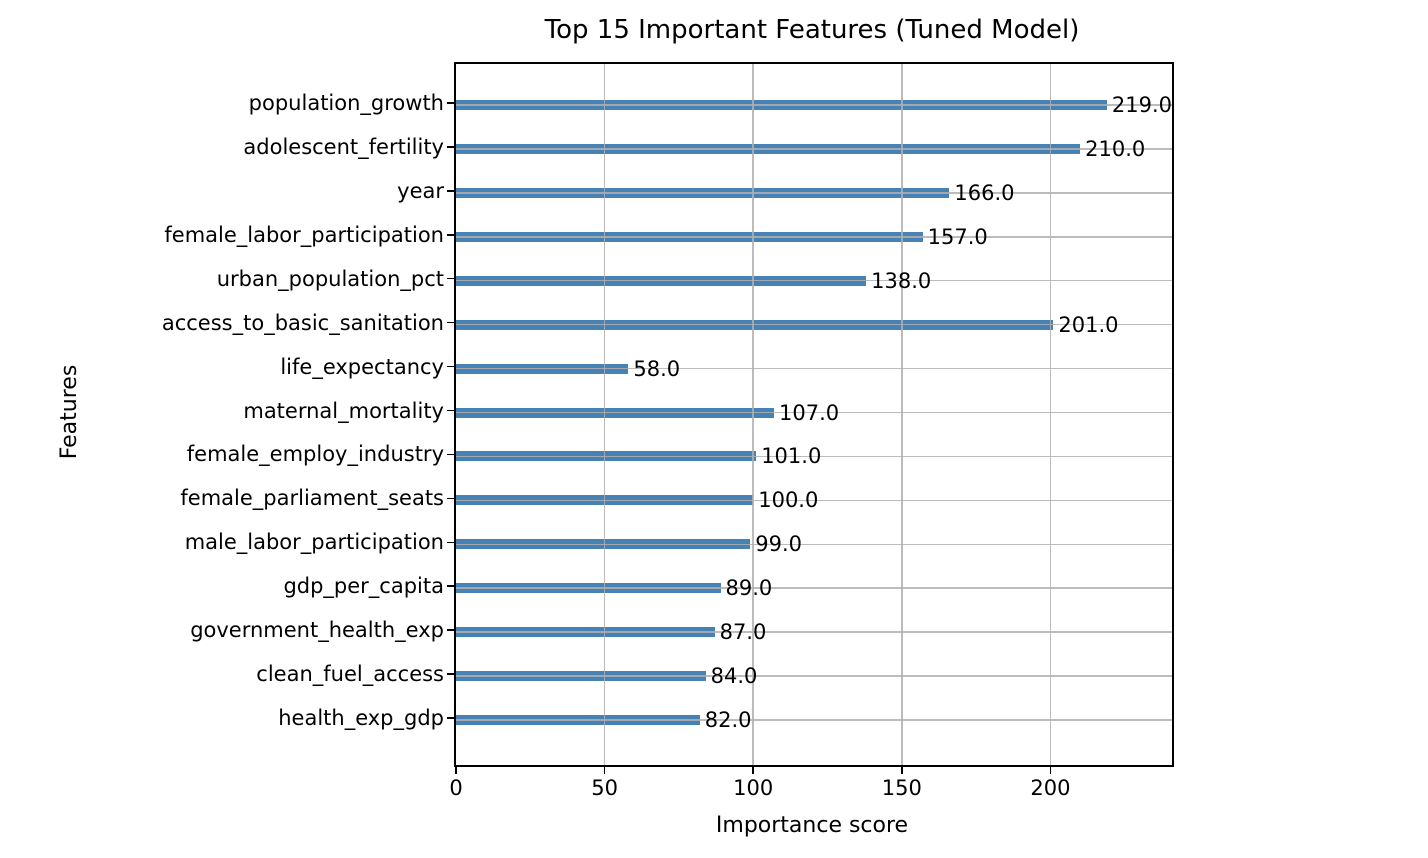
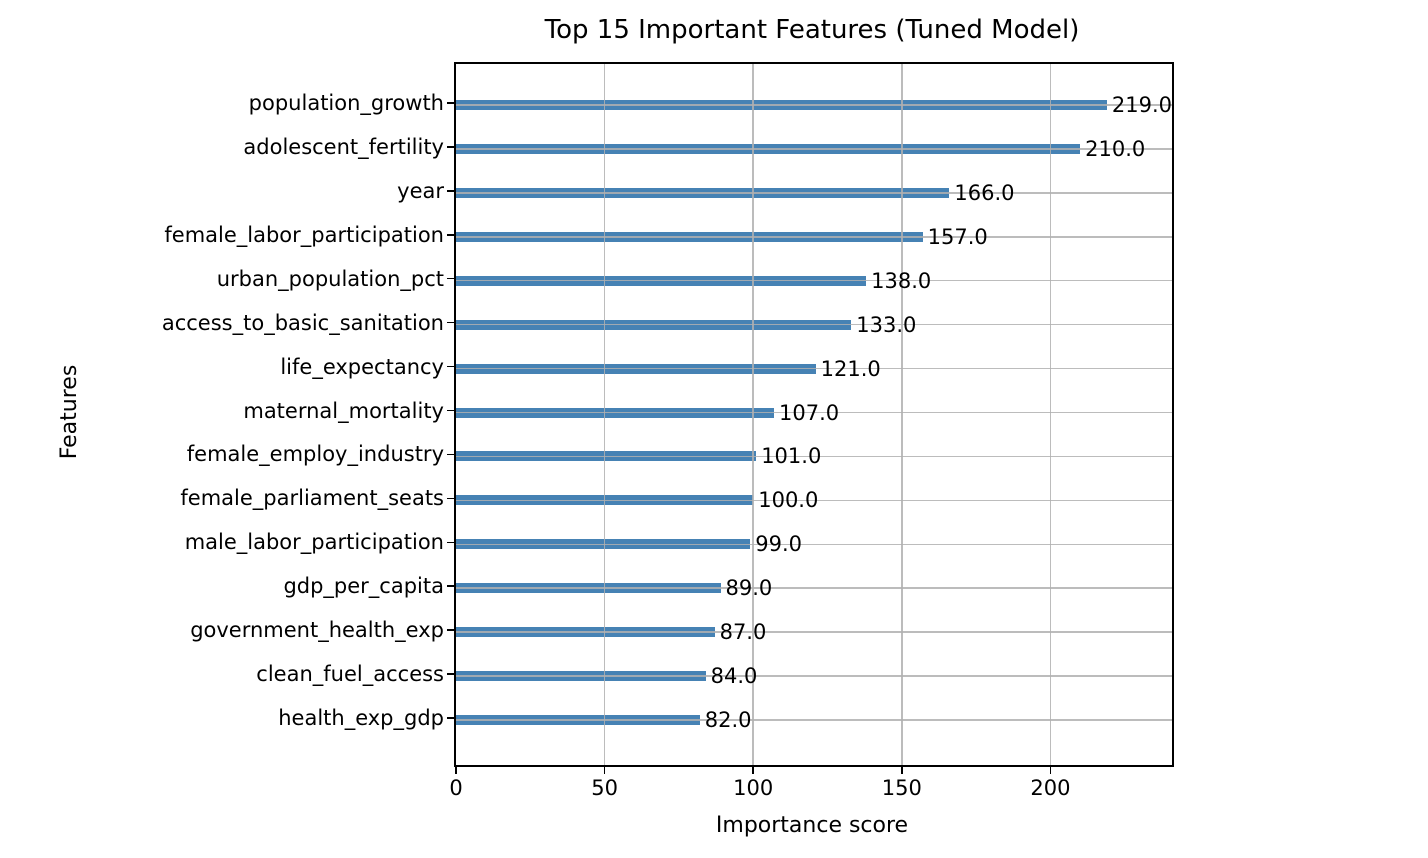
access_to_basic_sanitation: 201.0 -> 133.0
life_expectancy: 58.0 -> 121.0
